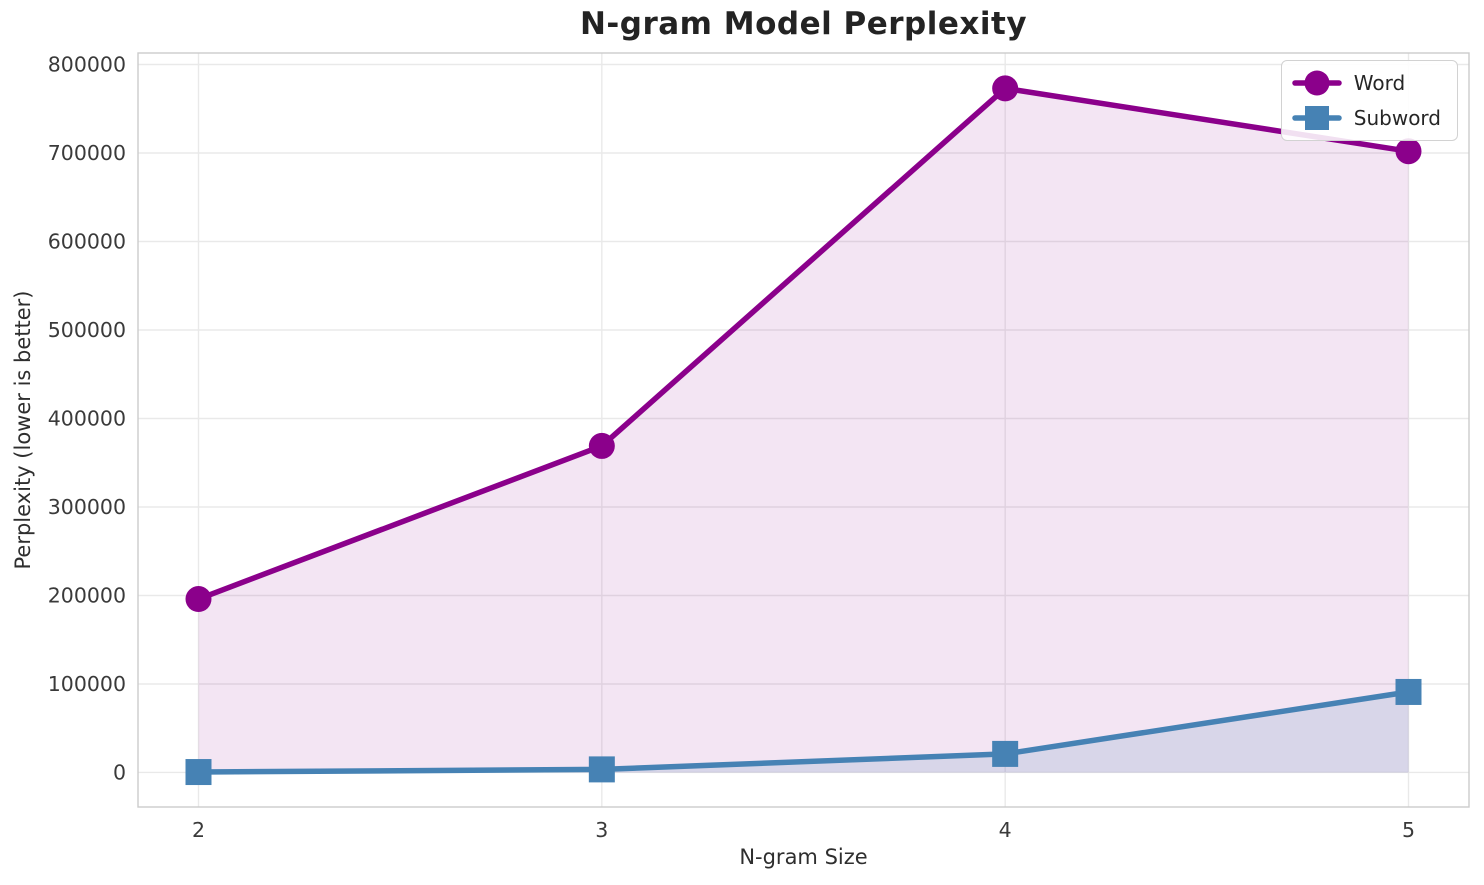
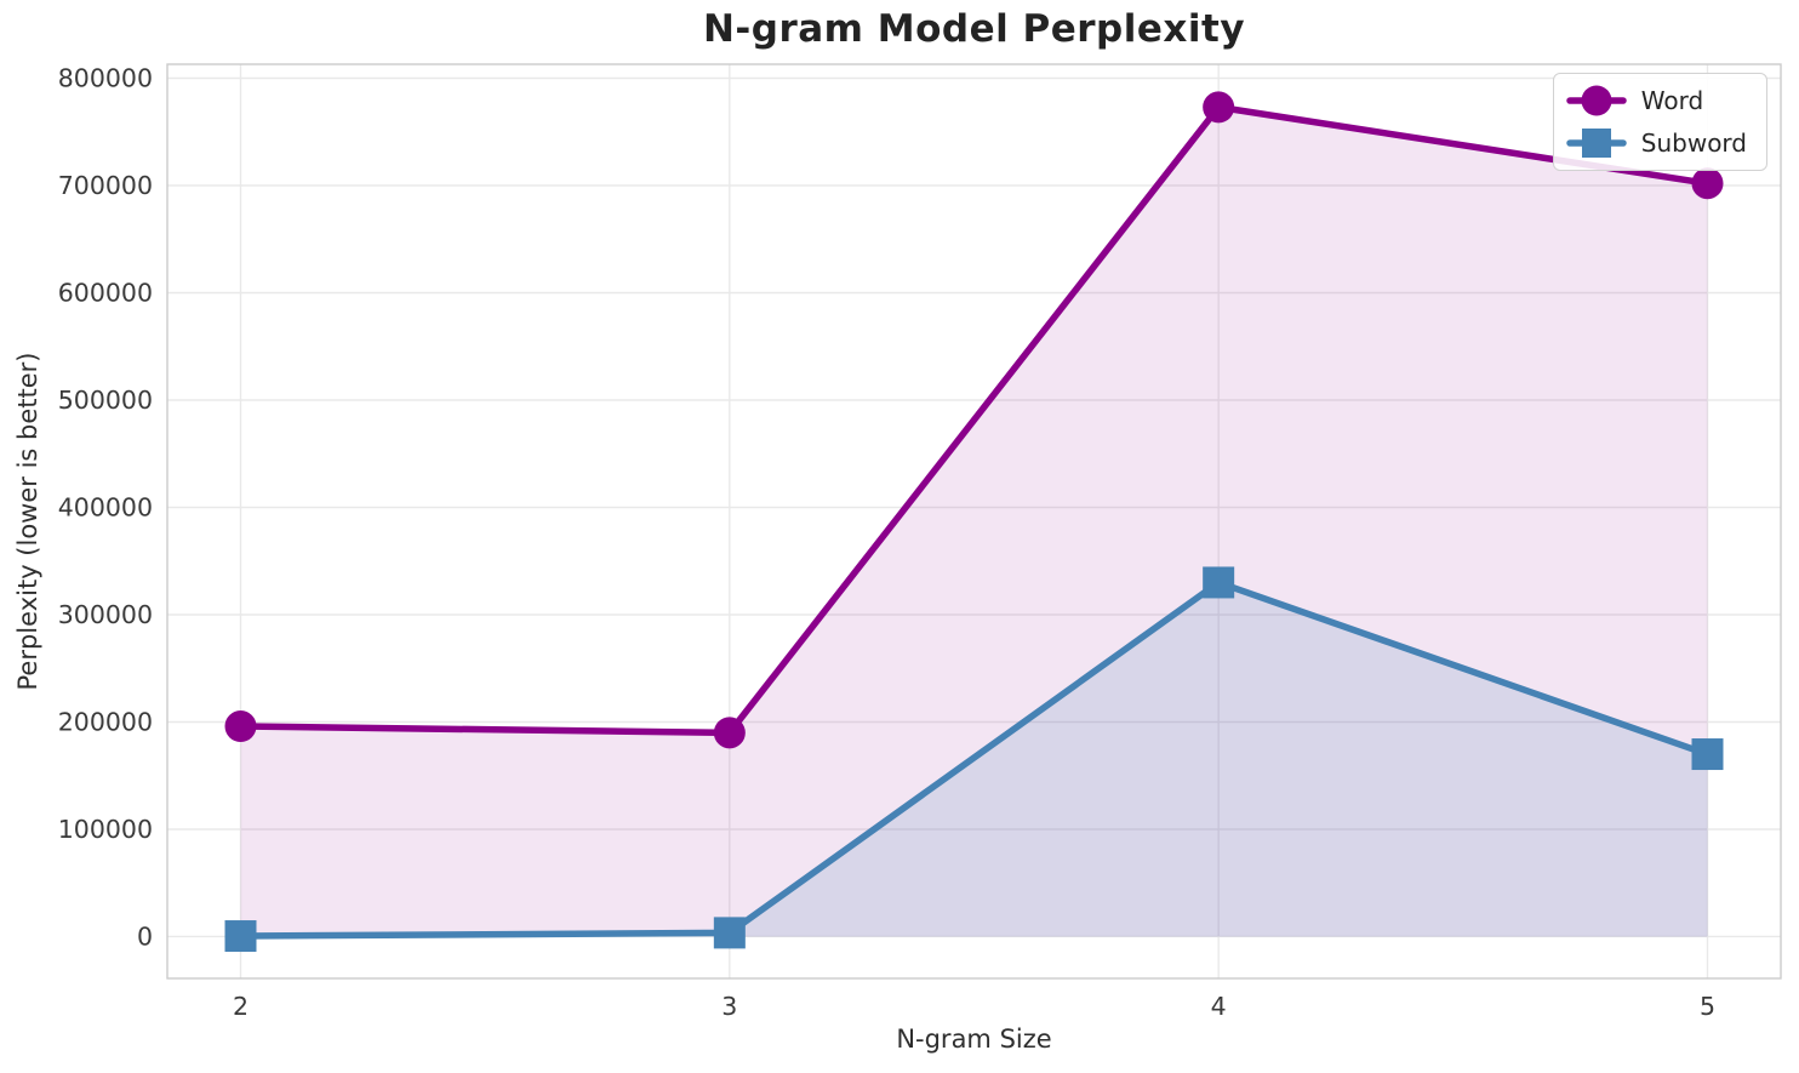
Word/3: 370000 -> 190000
Subword/4: 20000 -> 330000
Subword/5: 90000 -> 170000
